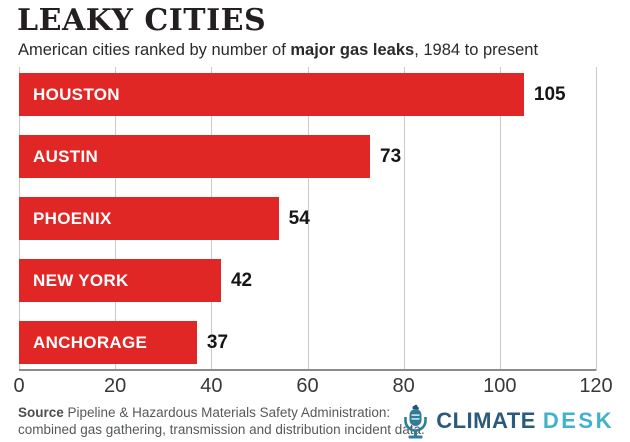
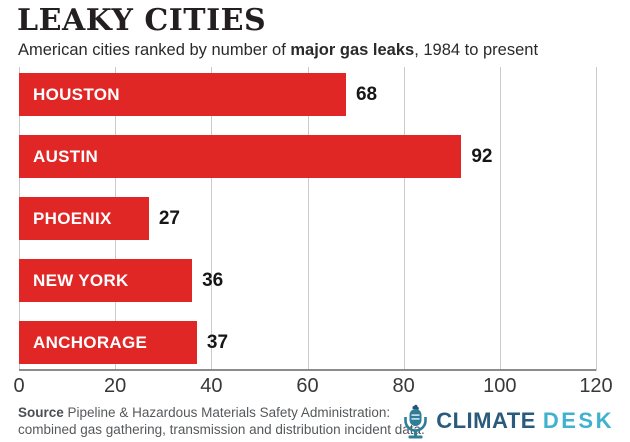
HOUSTON: 105 -> 68
AUSTIN: 73 -> 92
PHOENIX: 54 -> 27
NEW YORK: 42 -> 36
